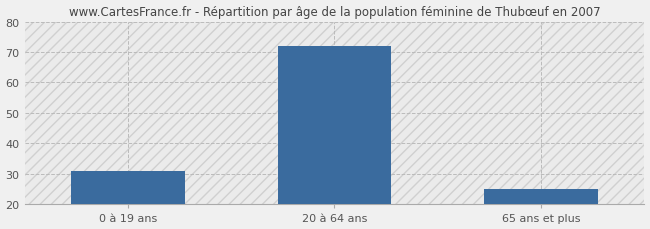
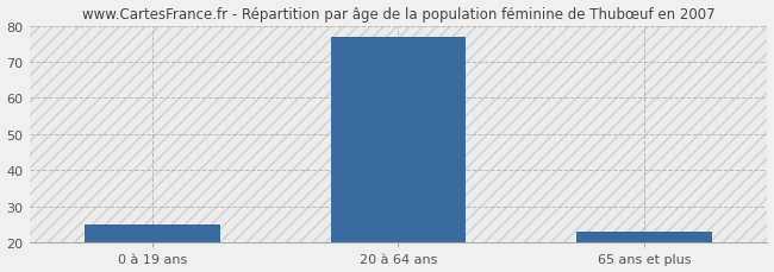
0 à 19 ans: 31 -> 25
20 à 64 ans: 72 -> 77
65 ans et plus: 25 -> 23
